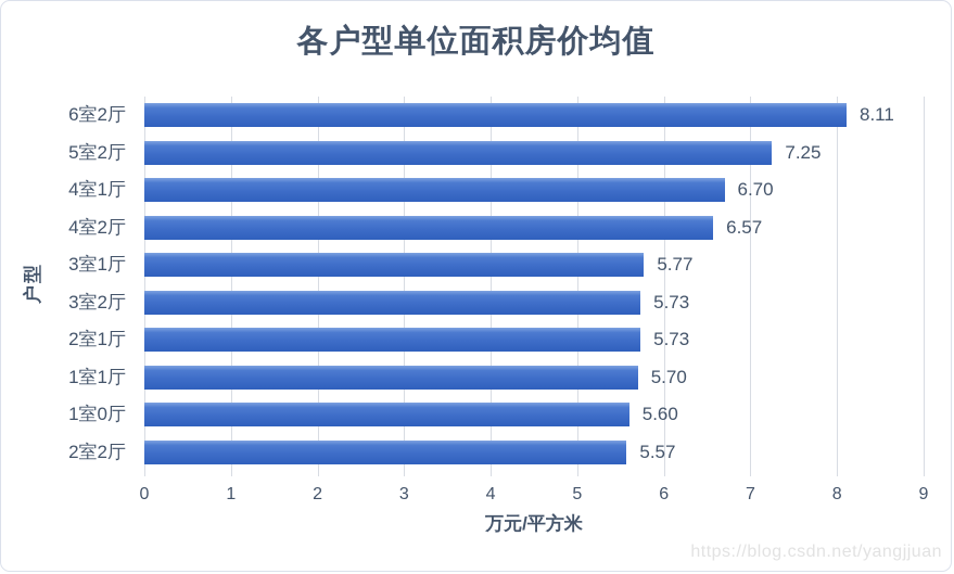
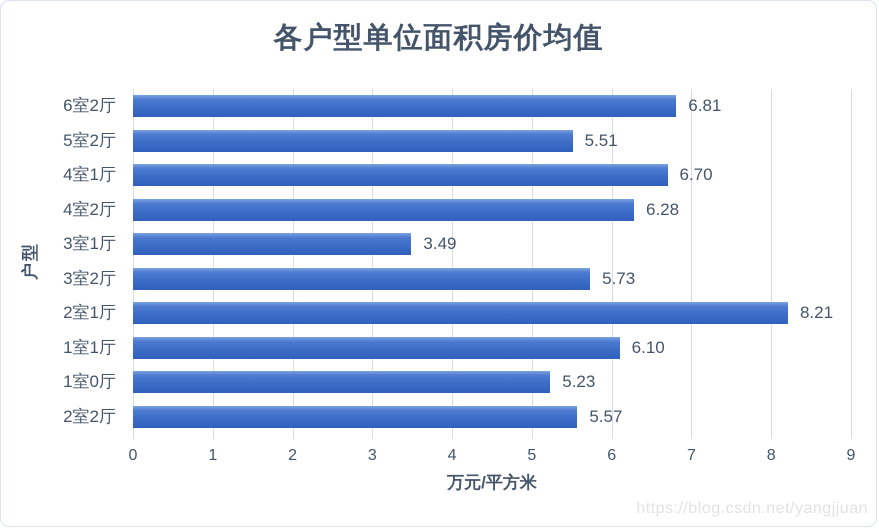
6室2厅: 8.11 -> 6.81
5室2厅: 7.25 -> 5.51
4室2厅: 6.57 -> 6.28
3室1厅: 5.77 -> 3.49
2室1厅: 5.73 -> 8.21
1室1厅: 5.70 -> 6.10
1室0厅: 5.60 -> 5.23
